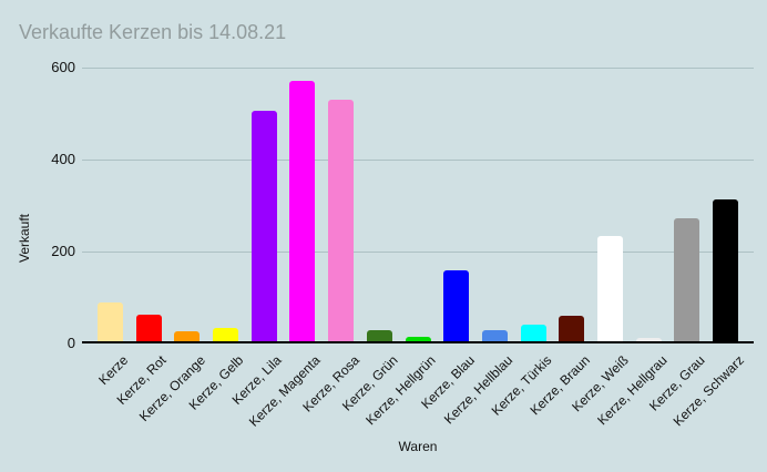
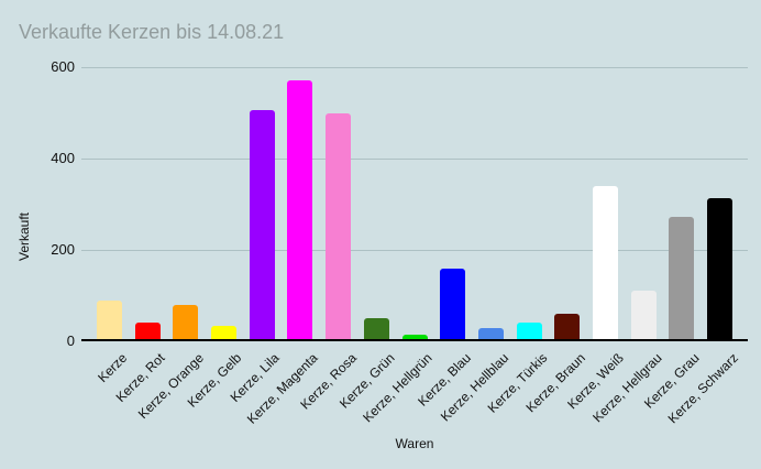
Kerze, Rot: 60 -> 40
Kerze, Orange: 30 -> 80
Kerze, Rosa: 530 -> 500
Kerze, Grün: 30 -> 50
Kerze, Weiß: 230 -> 340
Kerze, Hellgrau: 10 -> 110
